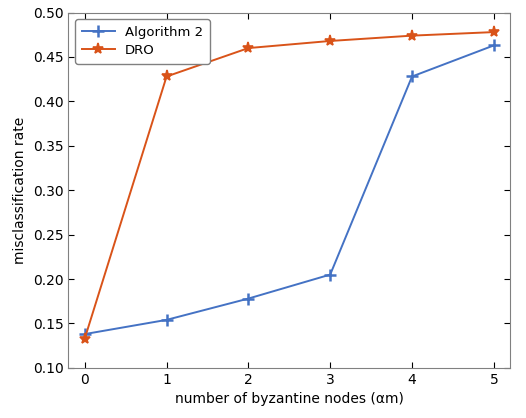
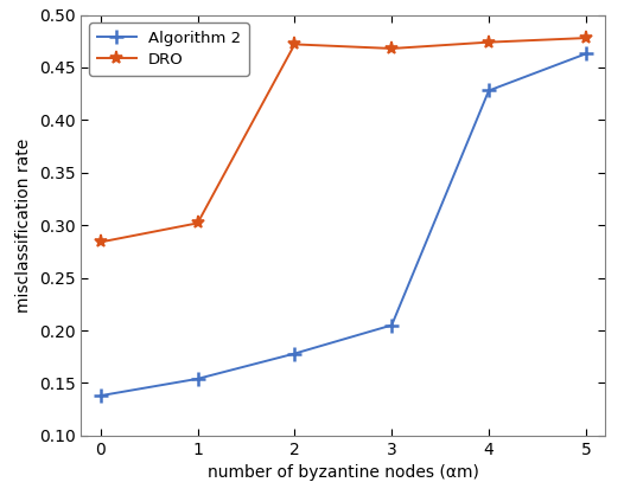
DRO/0: 0.133 -> 0.284
DRO/1: 0.428 -> 0.302
DRO/2: 0.460 -> 0.472
